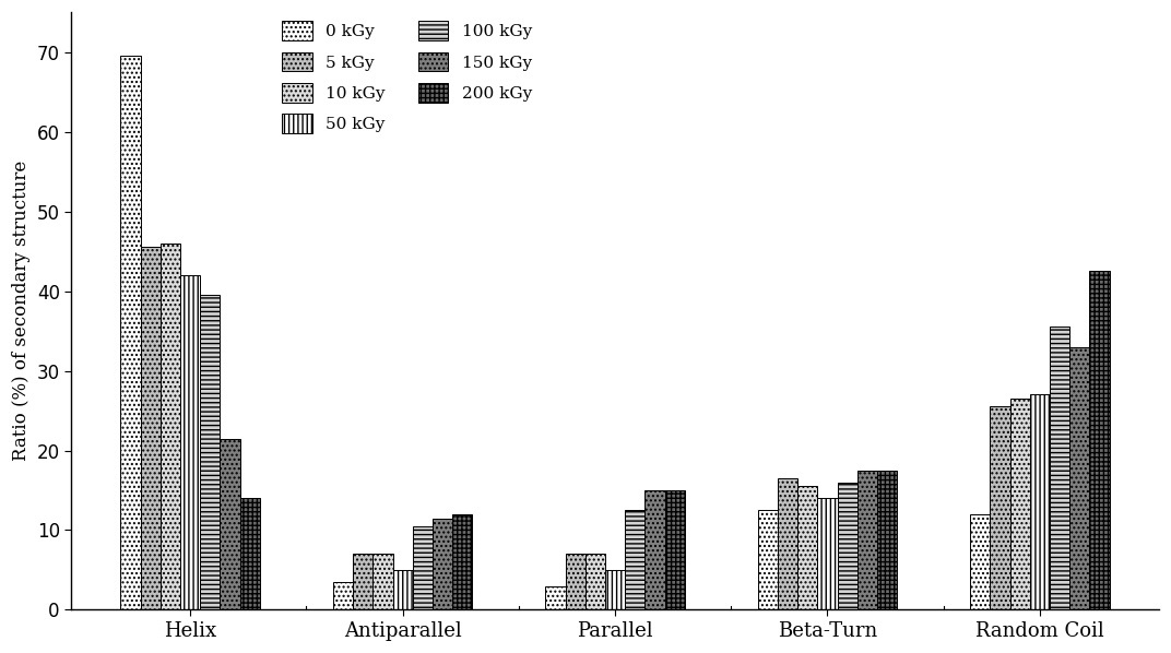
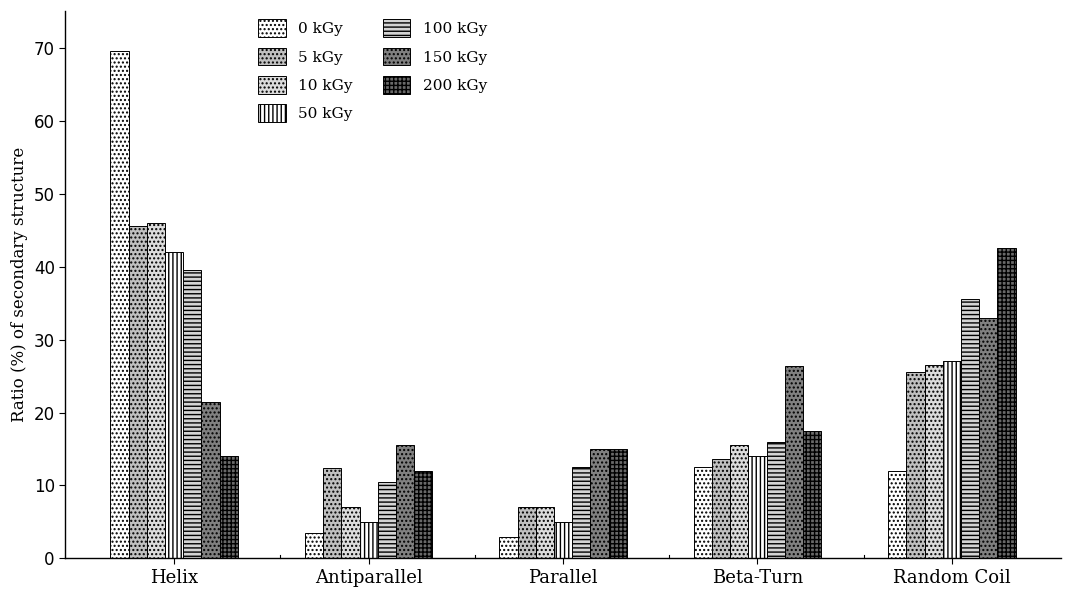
5 kGy/Antiparallel: 7.0 -> 12.4
150 kGy/Antiparallel: 11.5 -> 15.6
5 kGy/Beta-Turn: 16.5 -> 13.6
150 kGy/Beta-Turn: 17.5 -> 26.4
